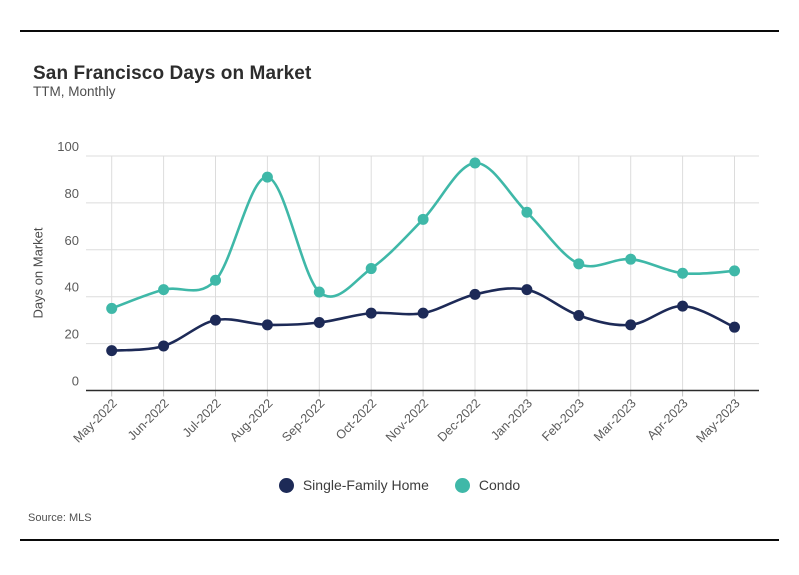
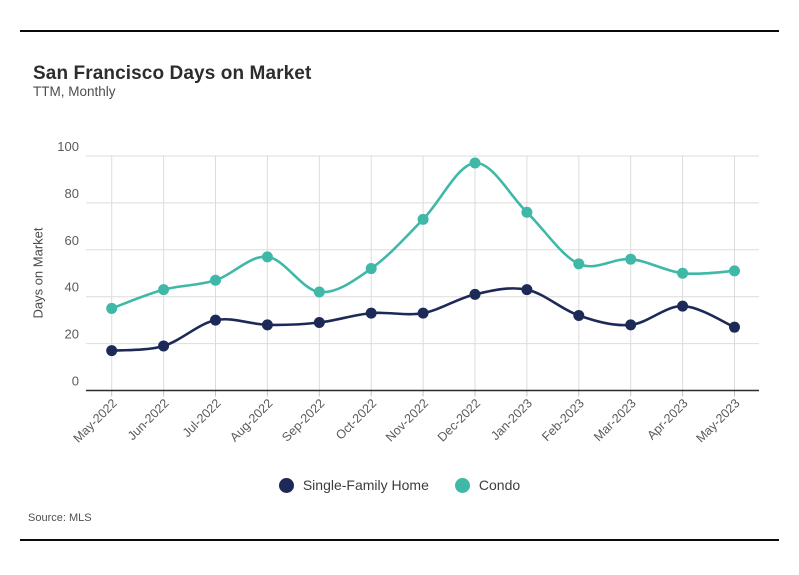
Condo/Aug-2022: 91 -> 57
